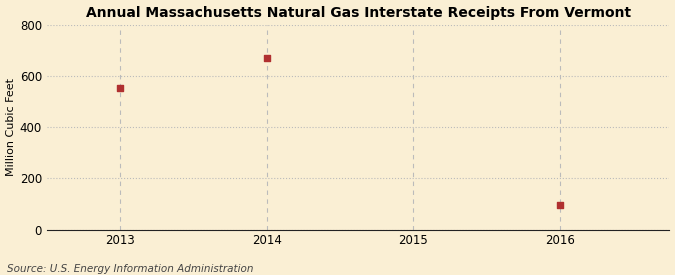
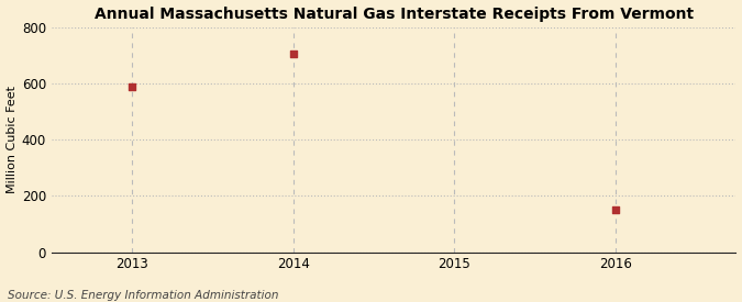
2013: 554 -> 590
2014: 672 -> 705
2016: 97 -> 150
